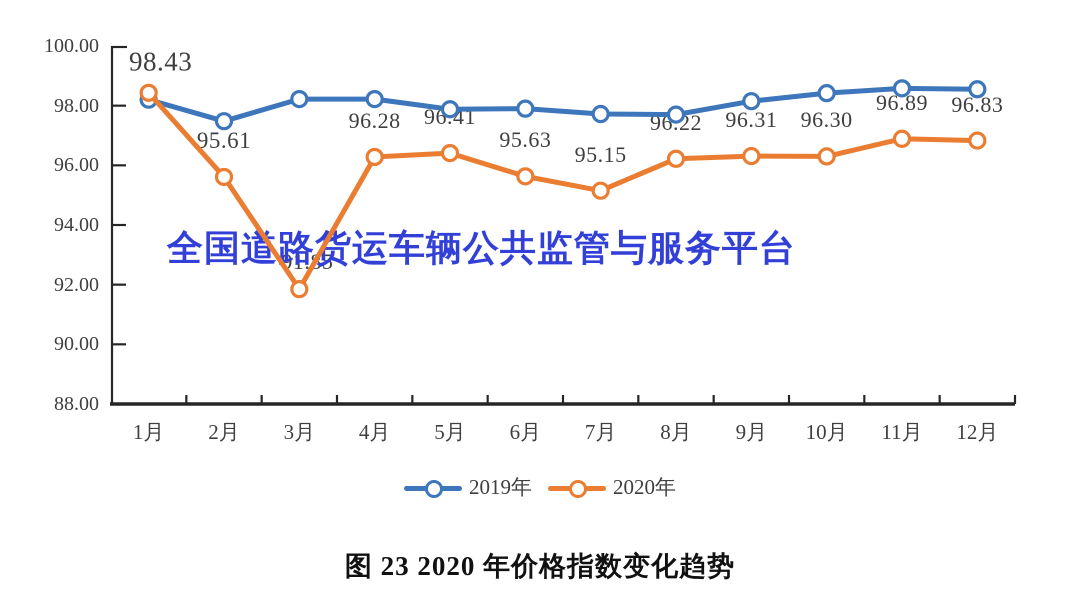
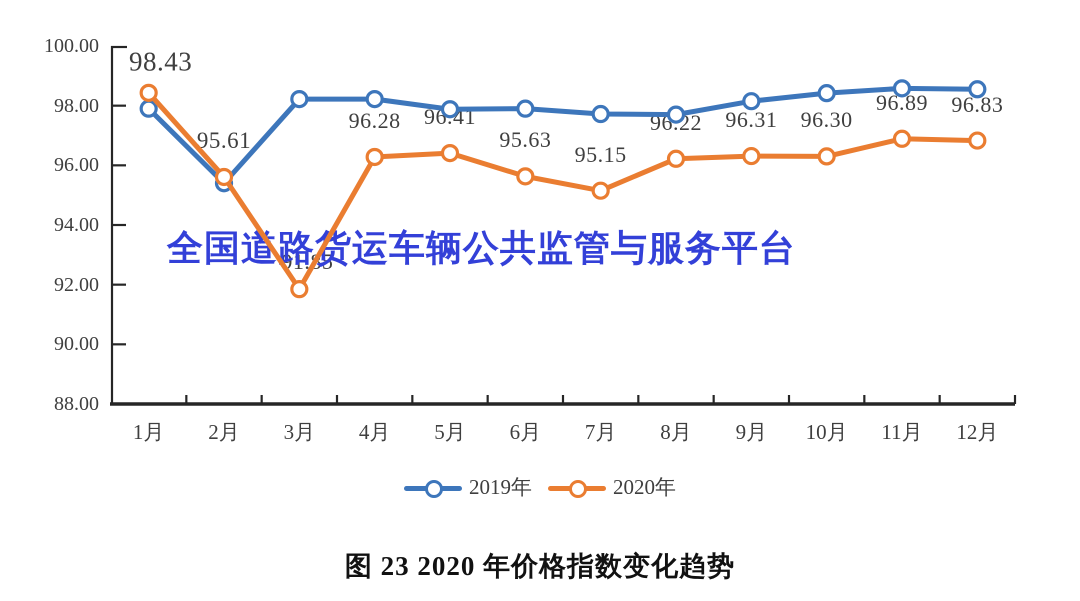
2019年/1月: 98.2 -> 97.9
2019年/2月: 97.5 -> 95.4
